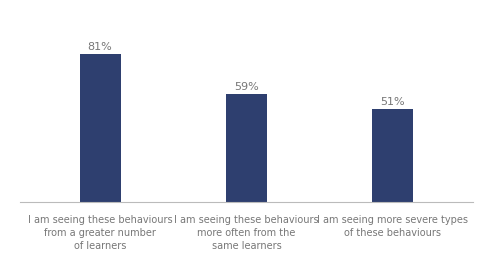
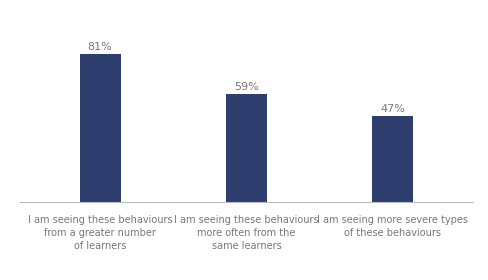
I am seeing more severe types of these behaviours: 51% -> 47%
